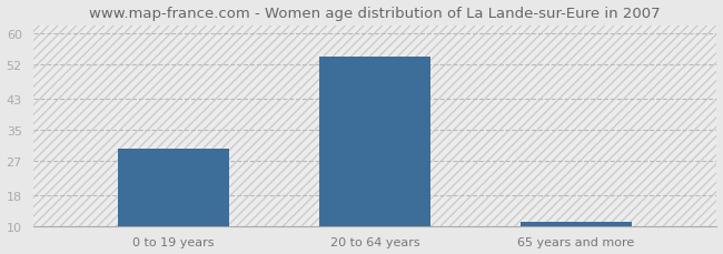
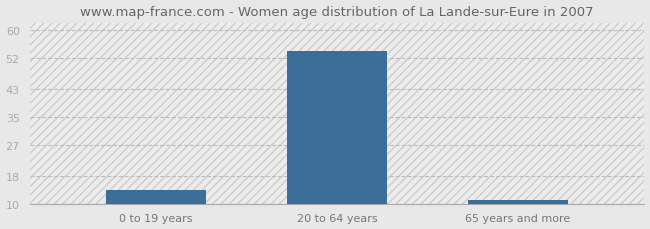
0 to 19 years: 30 -> 14
